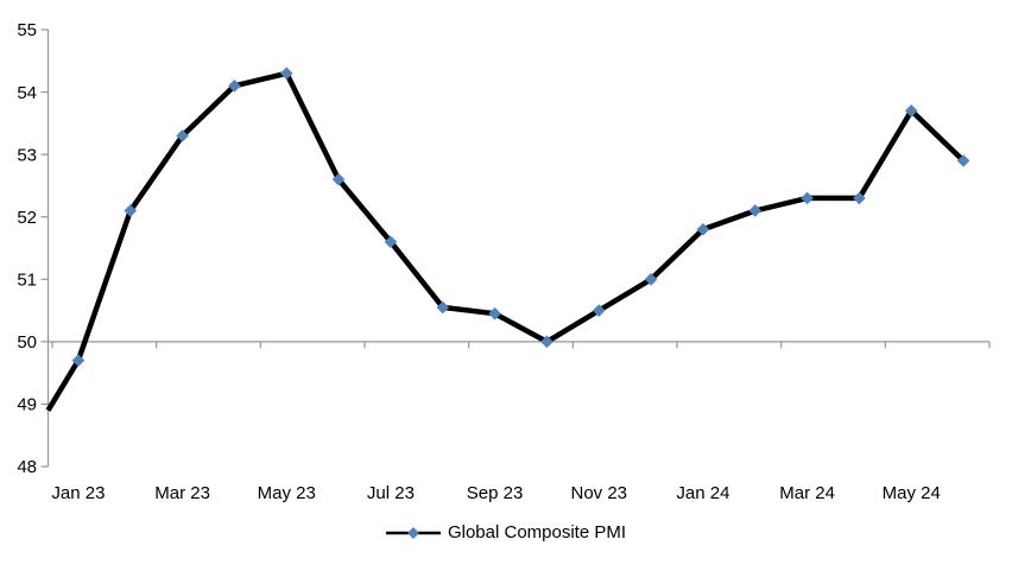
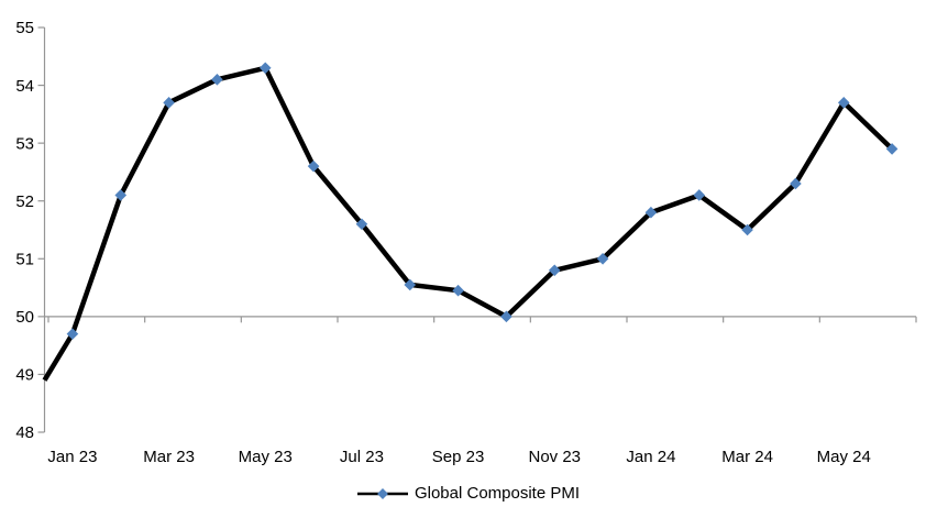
Mar 23: 53.3 -> 53.7
Nov 23: 50.5 -> 50.8
Mar 24: 52.3 -> 51.5
